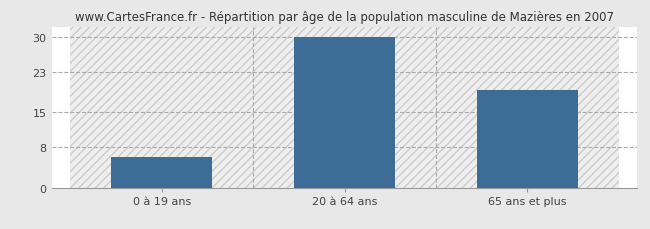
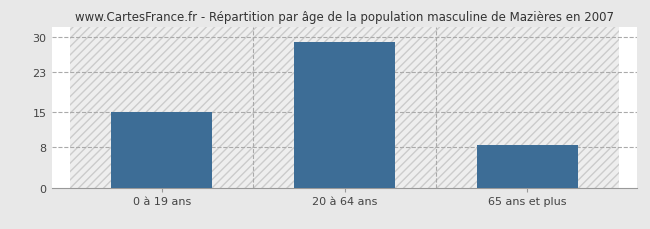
0 à 19 ans: 6.0 -> 15.0
20 à 64 ans: 30.0 -> 29.0
65 ans et plus: 19.4 -> 8.5
